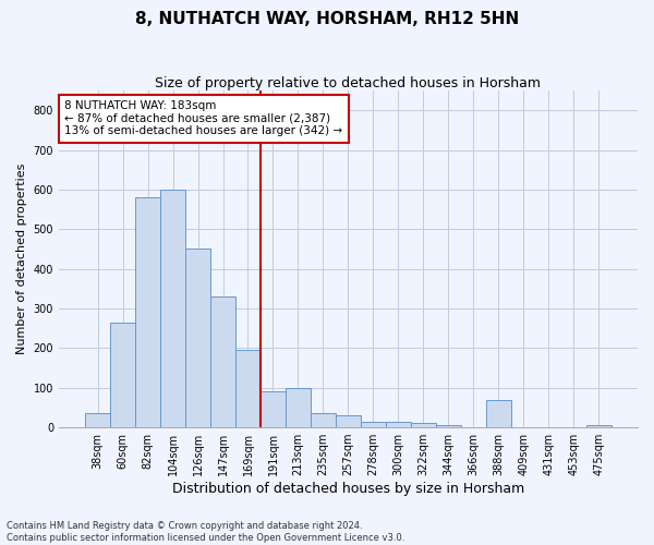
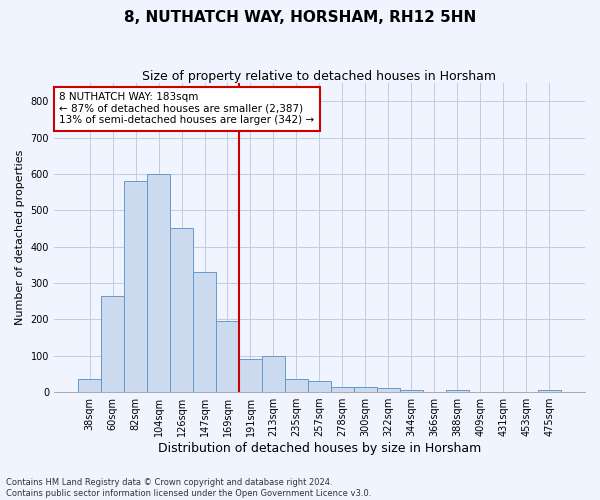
388sqm: 70 -> 5
